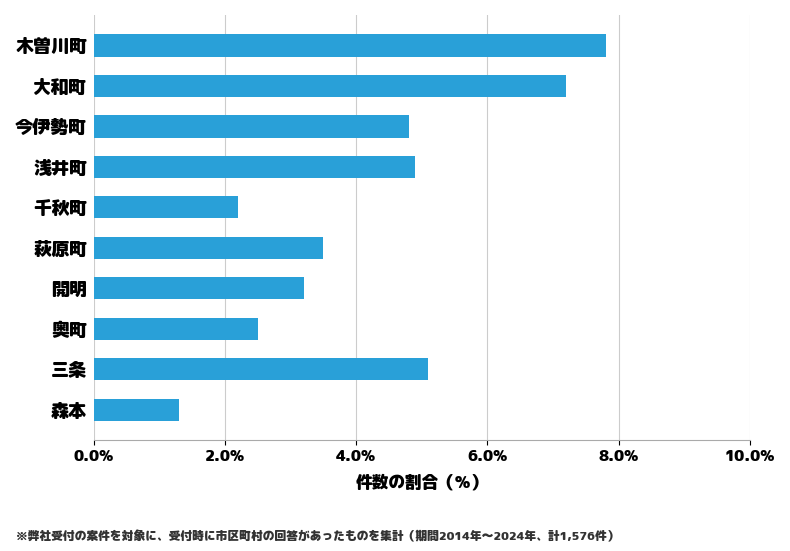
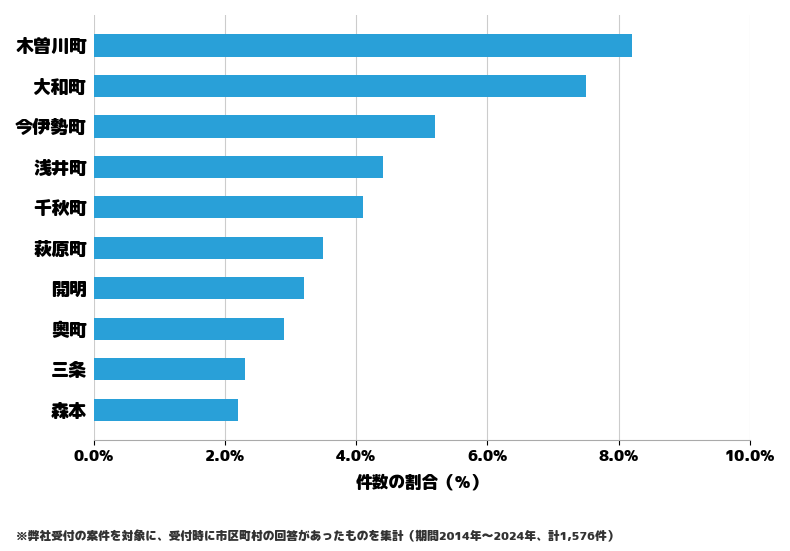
木曽川町: 7.8% -> 8.2%
大和町: 7.2% -> 7.5%
今伊勢町: 4.8% -> 5.2%
浅井町: 4.9% -> 4.4%
千秋町: 2.2% -> 4.1%
奥町: 2.5% -> 2.9%
三条: 5.1% -> 2.3%
森本: 1.3% -> 2.2%
